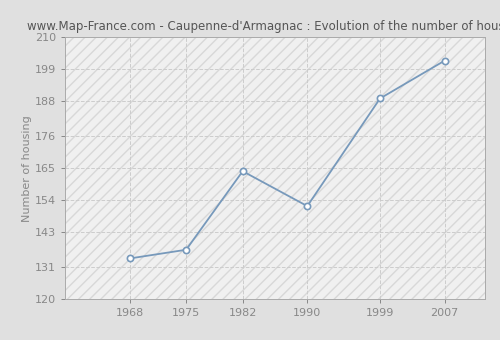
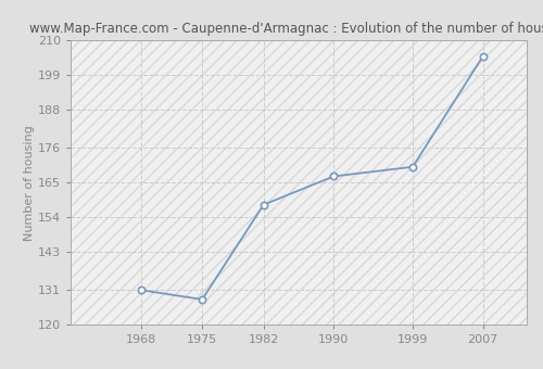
1968: 134 -> 131
1975: 137 -> 128
1982: 164 -> 158
1990: 152 -> 167
1999: 189 -> 170
2007: 202 -> 205
